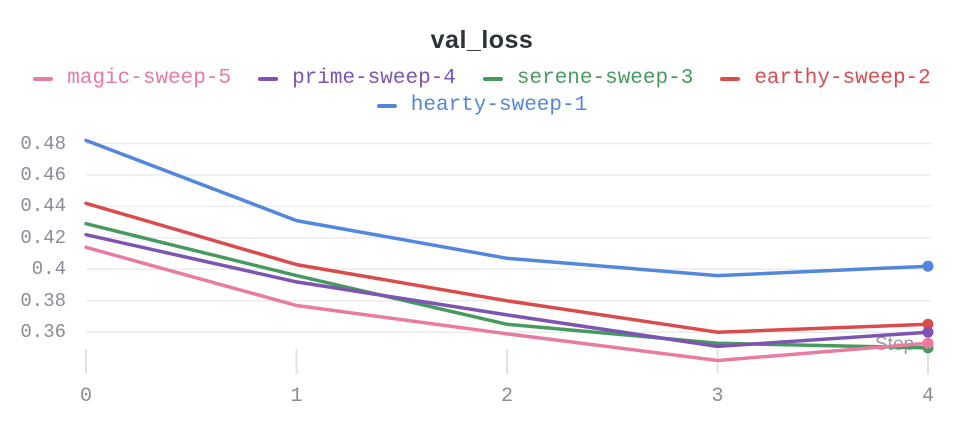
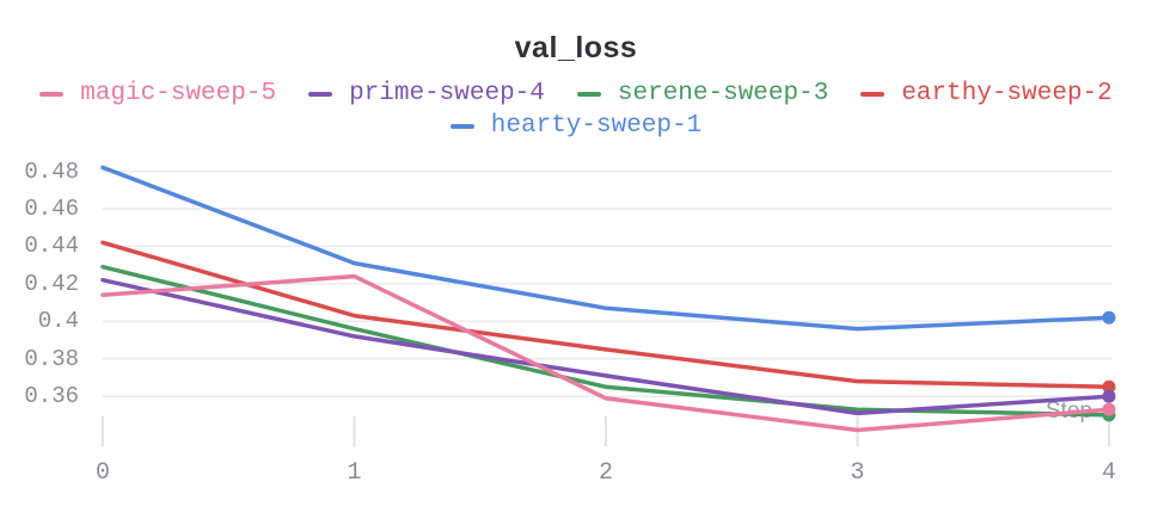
magic-sweep-5/1: 0.377 -> 0.424
earthy-sweep-2/2: 0.380 -> 0.385
earthy-sweep-2/3: 0.360 -> 0.368
